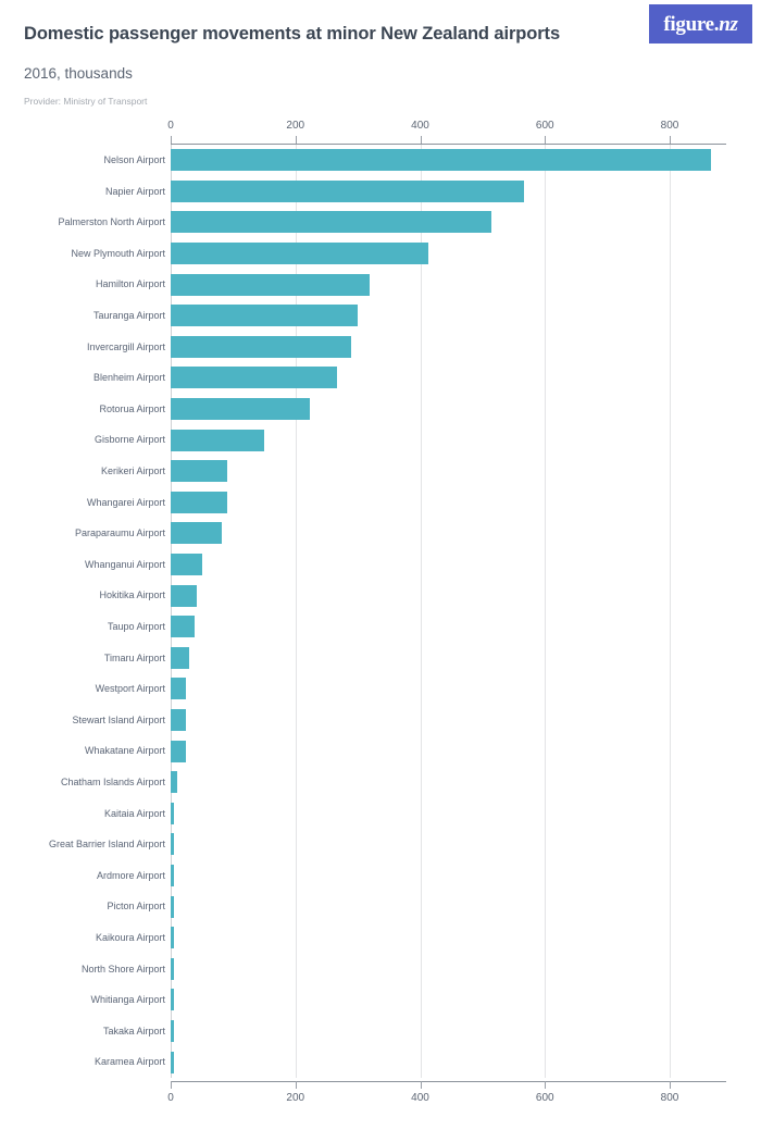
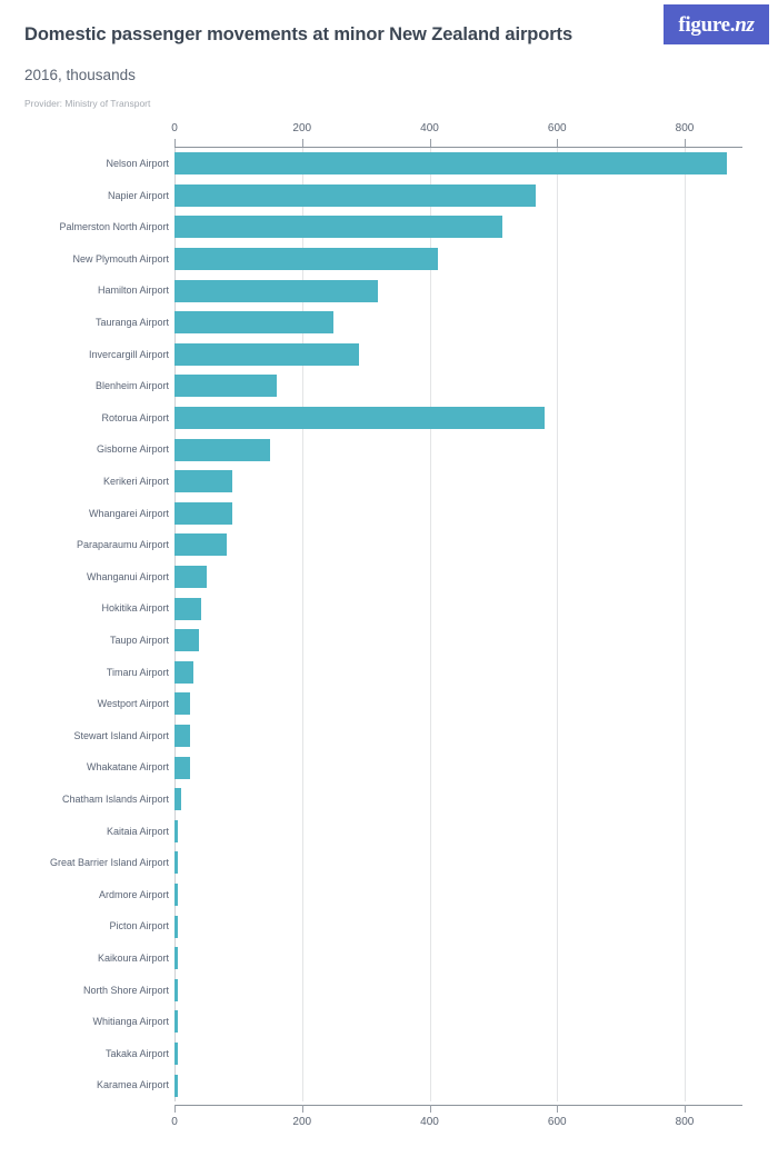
Tauranga Airport: 300 -> 250
Blenheim Airport: 270 -> 160
Rotorua Airport: 220 -> 580
